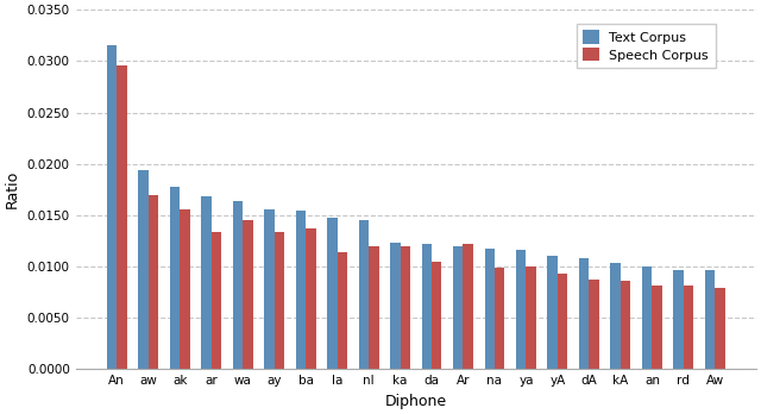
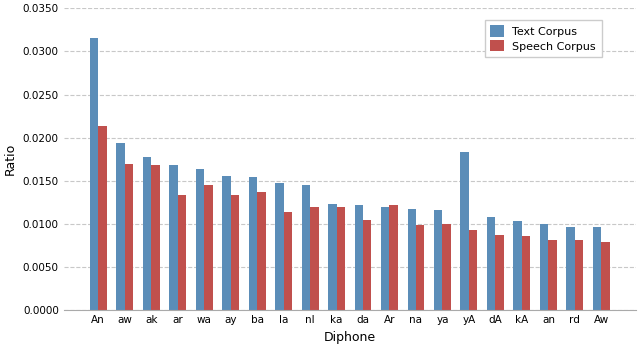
Speech Corpus/An: 0.0296 -> 0.0214
Speech Corpus/ak: 0.0156 -> 0.0168
Text Corpus/yA: 0.0110 -> 0.0184
